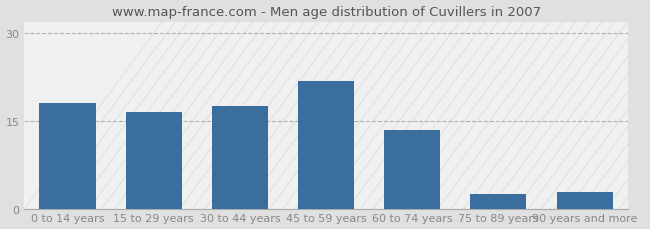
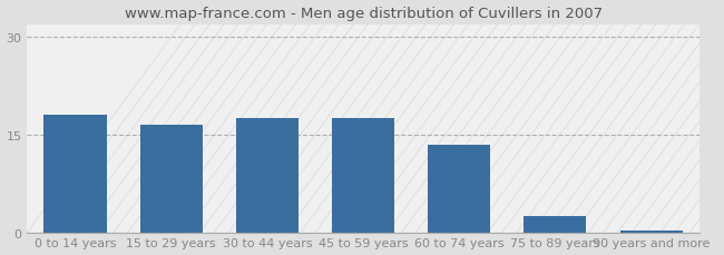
45 to 59 years: 21.8 -> 17.5
90 years and more: 2.8 -> 0.3
